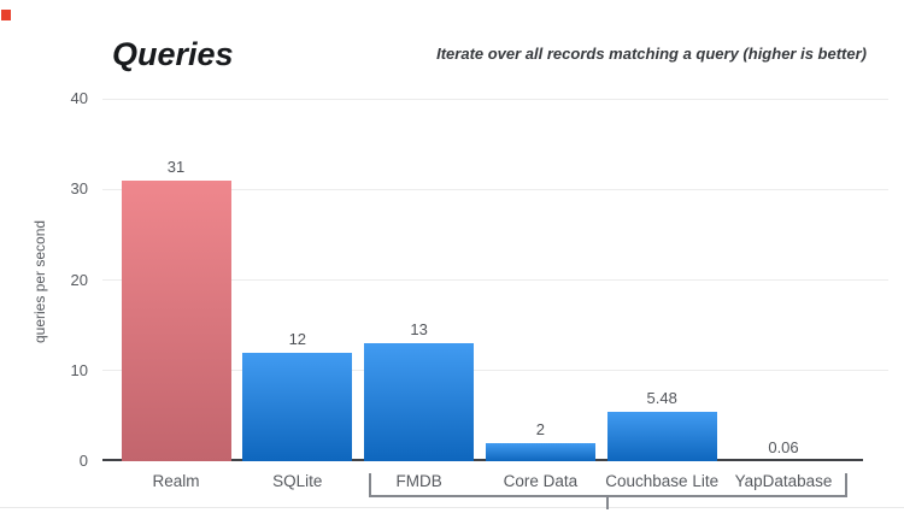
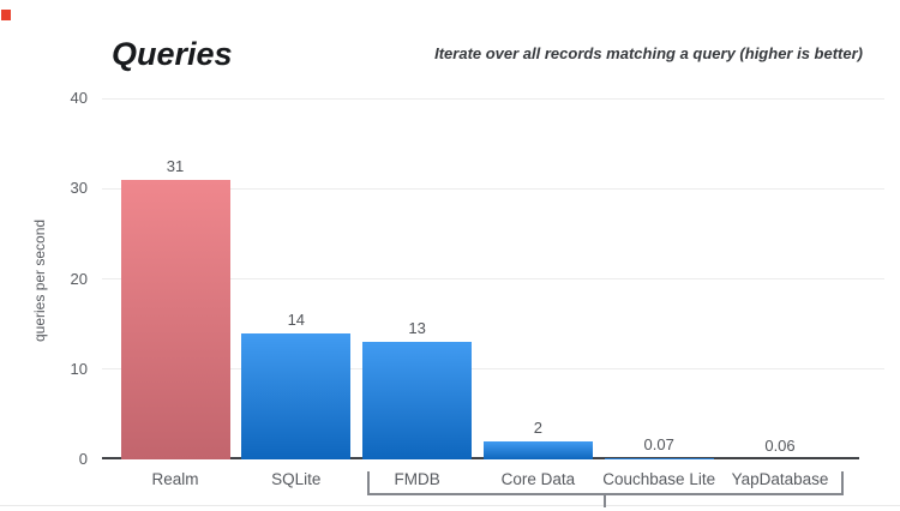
SQLite: 12 -> 14
Couchbase Lite: 5.48 -> 0.07
